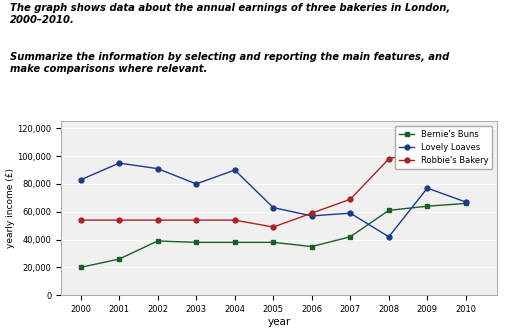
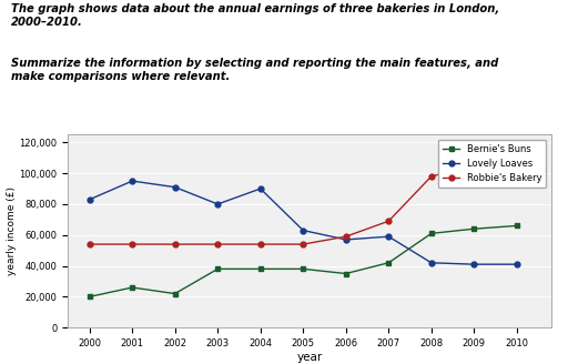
Bernie's Buns/2002: 39,000 -> 22,000
Robbie's Bakery/2005: 49,000 -> 54,000
Lovely Loaves/2009: 77,000 -> 41,000
Lovely Loaves/2010: 67,000 -> 41,000
